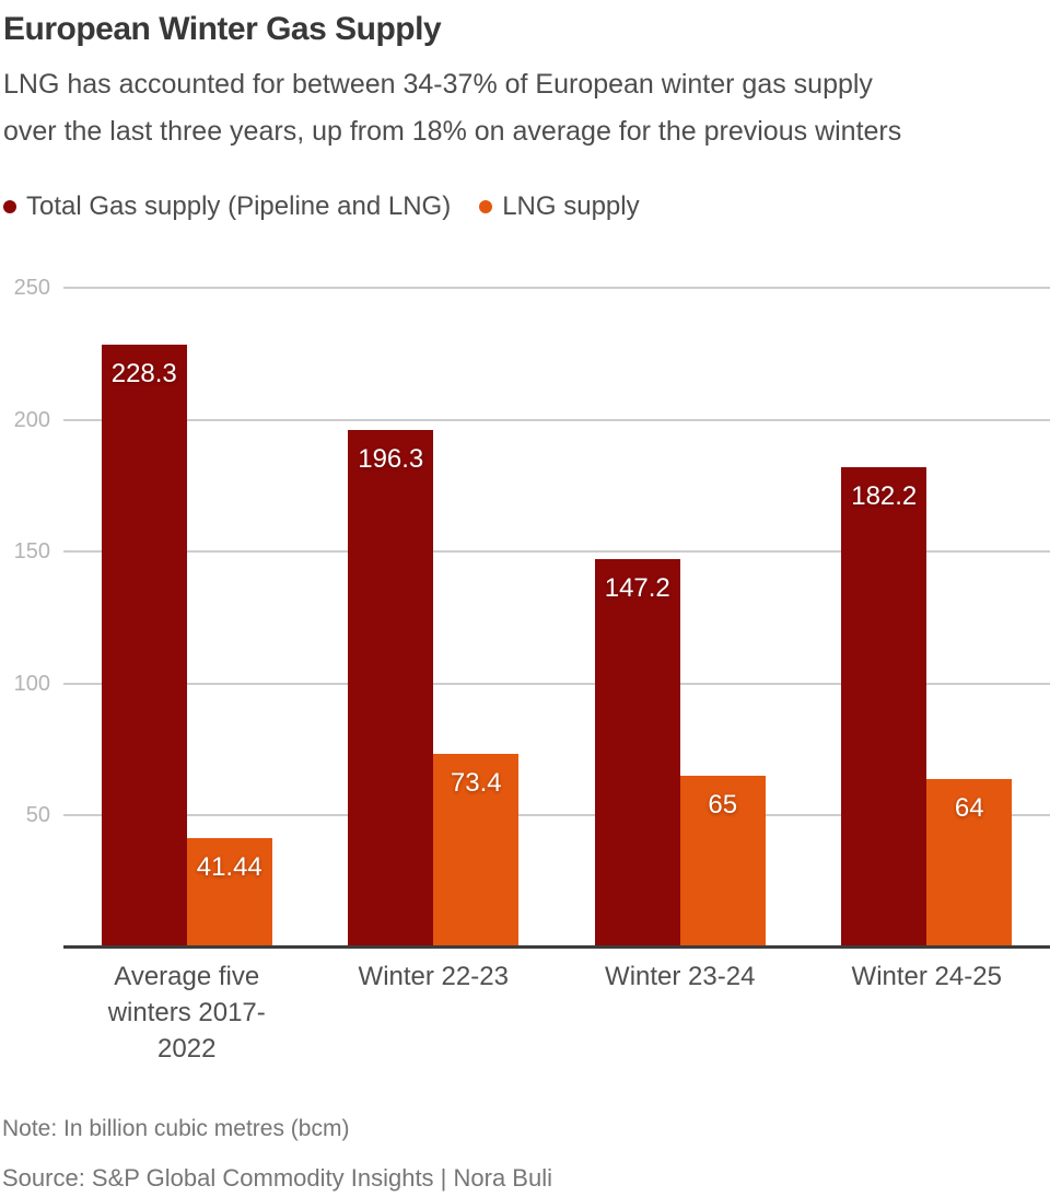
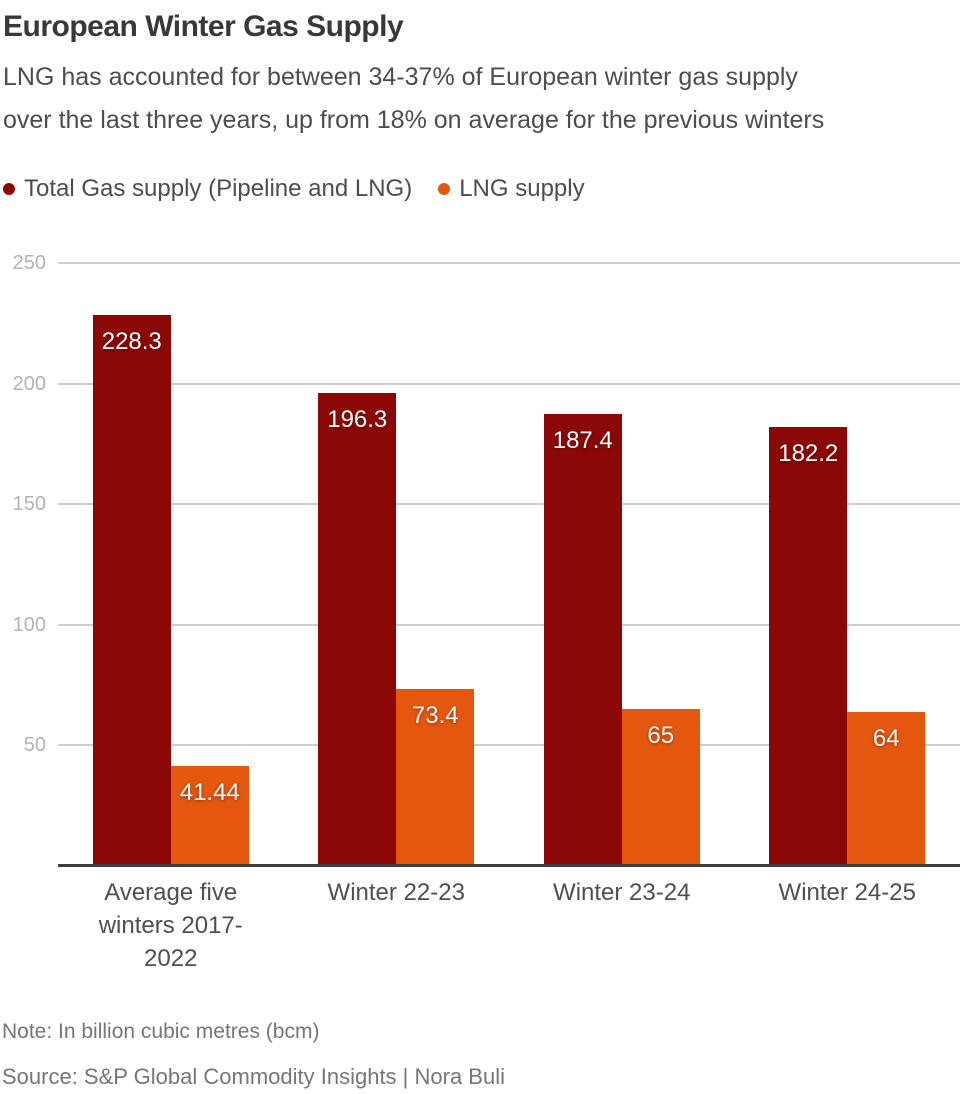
Total Gas supply (Pipeline and LNG)/Winter 23-24: 147.2 -> 187.4
